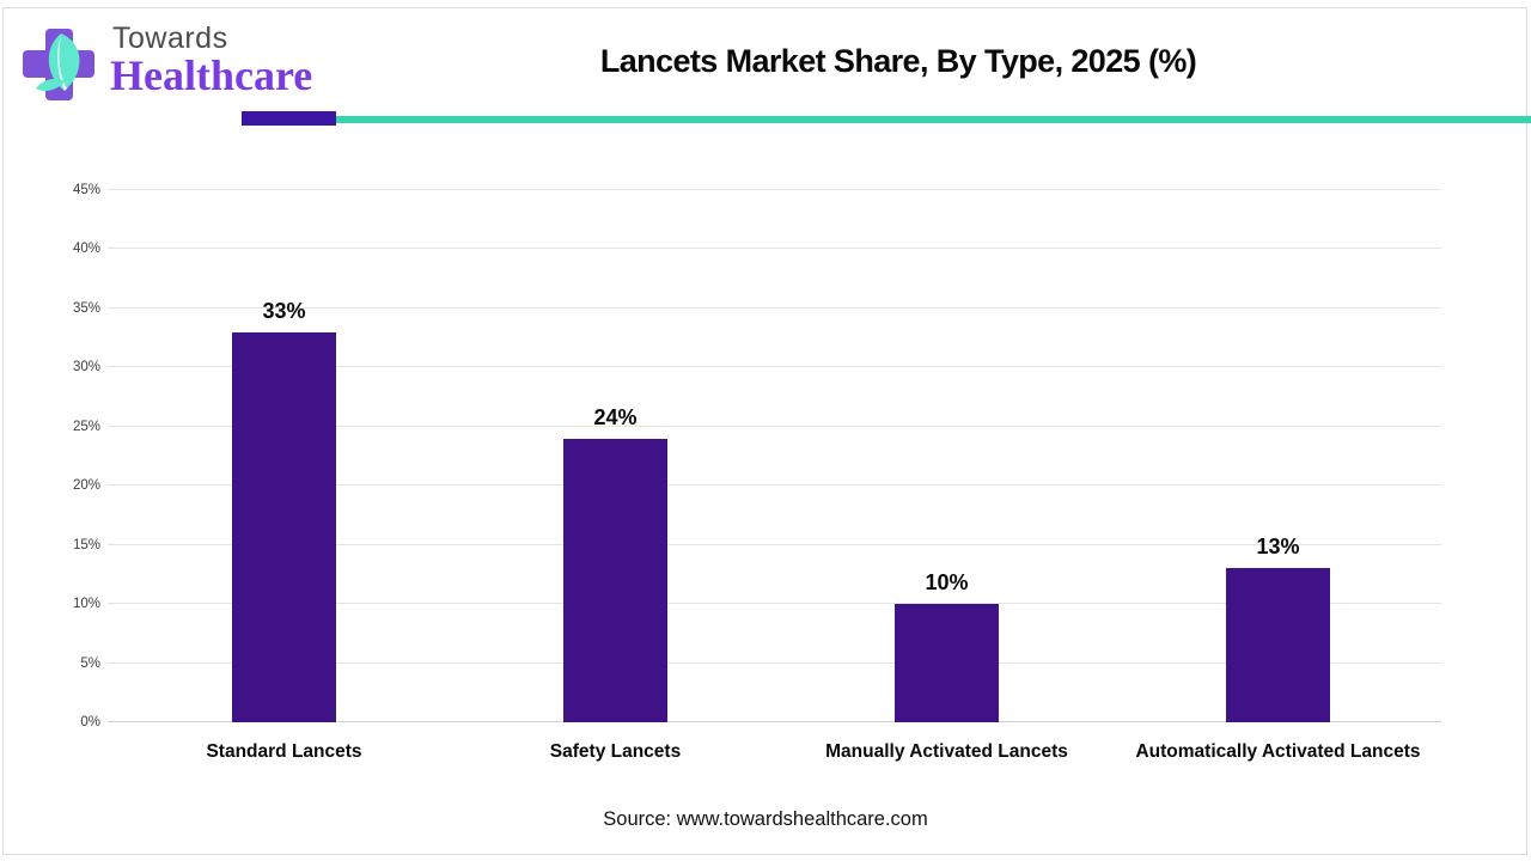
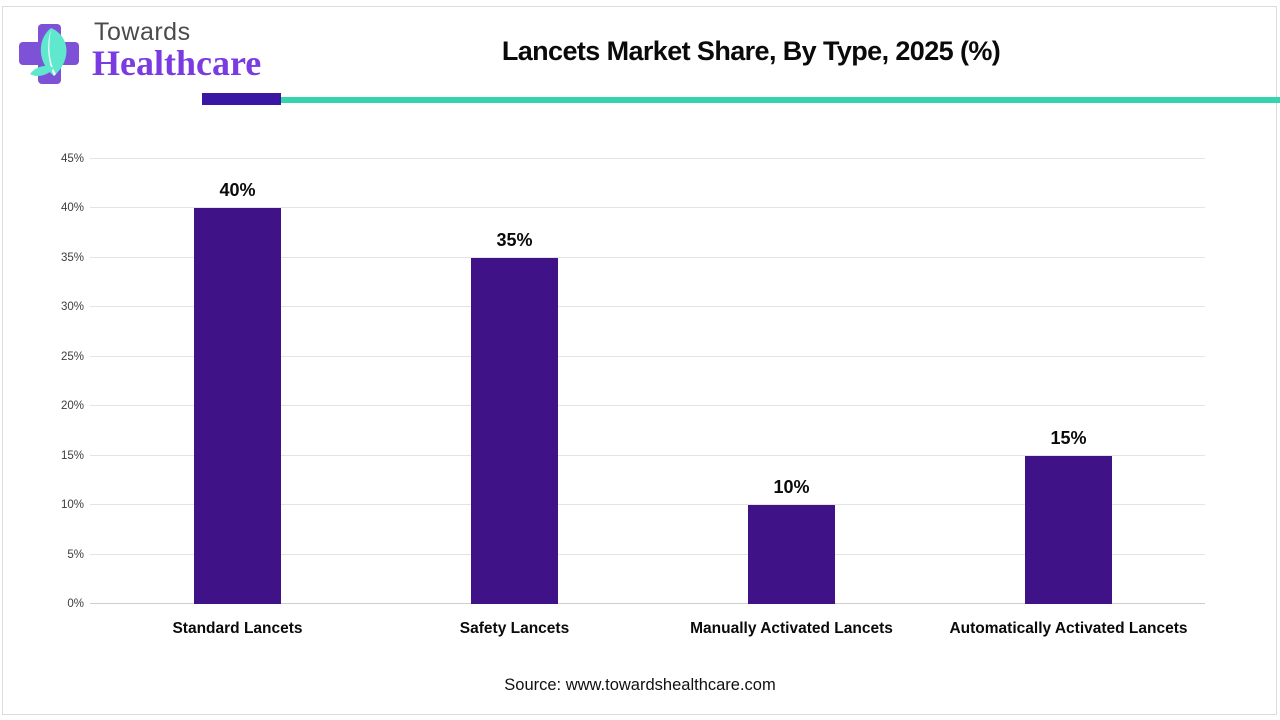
Standard Lancets: 33% -> 40%
Safety Lancets: 24% -> 35%
Automatically Activated Lancets: 13% -> 15%
